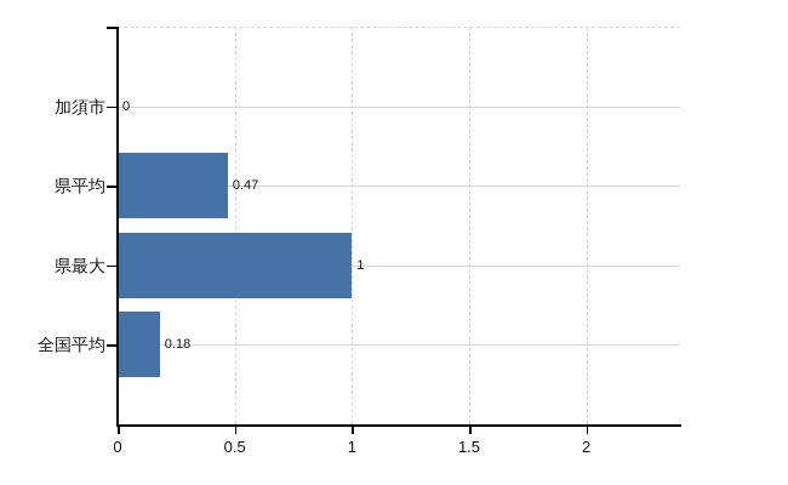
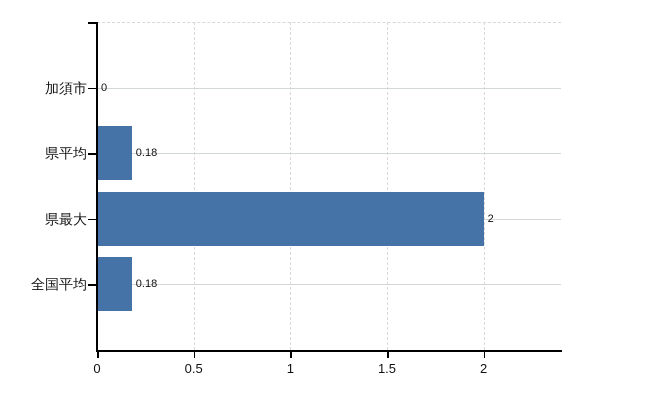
県平均: 0.47 -> 0.18
県最大: 1 -> 2
